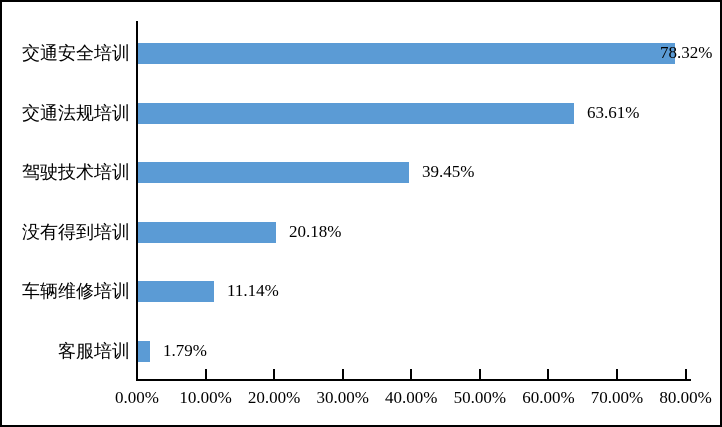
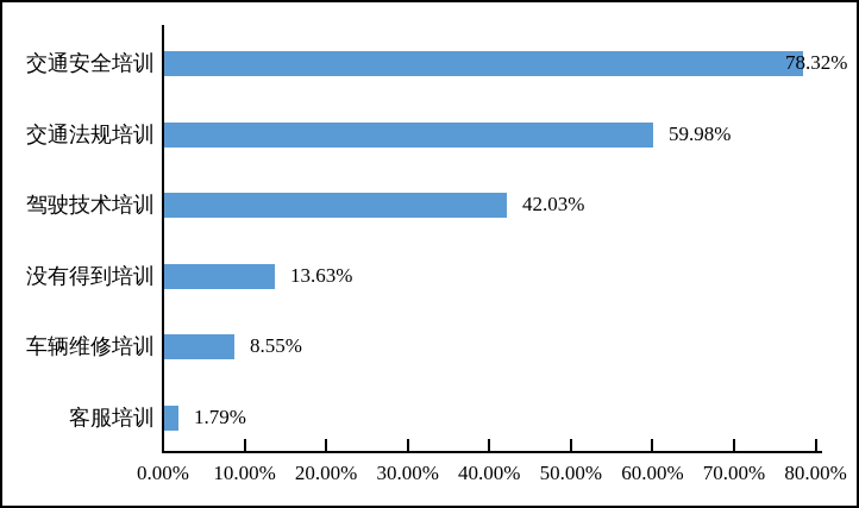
交通法规培训: 63.61% -> 59.98%
驾驶技术培训: 39.45% -> 42.03%
没有得到培训: 20.18% -> 13.63%
车辆维修培训: 11.14% -> 8.55%
